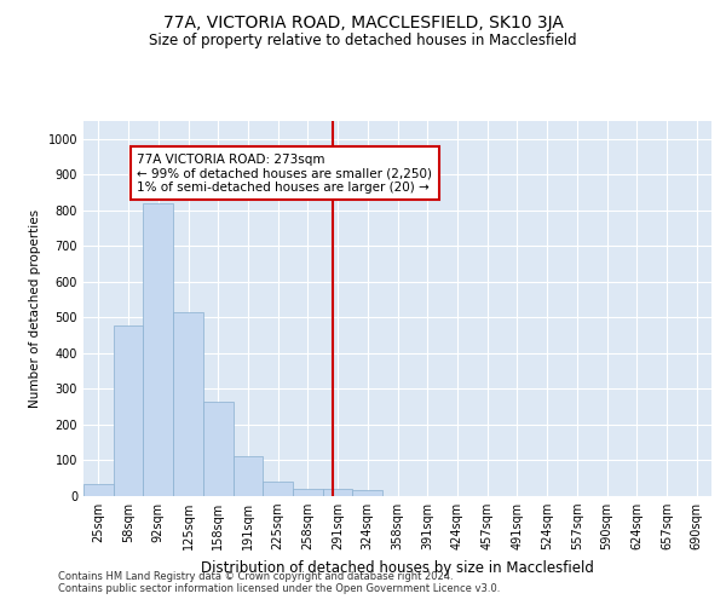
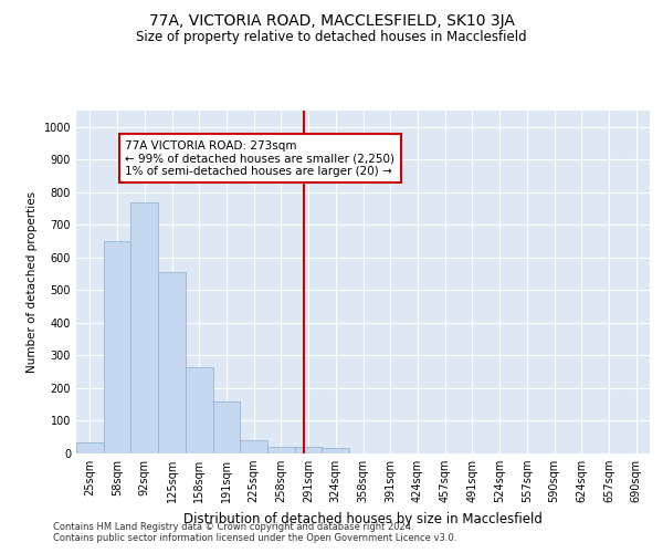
58sqm: 478 -> 650
92sqm: 820 -> 770
125sqm: 515 -> 555
191sqm: 112 -> 160
